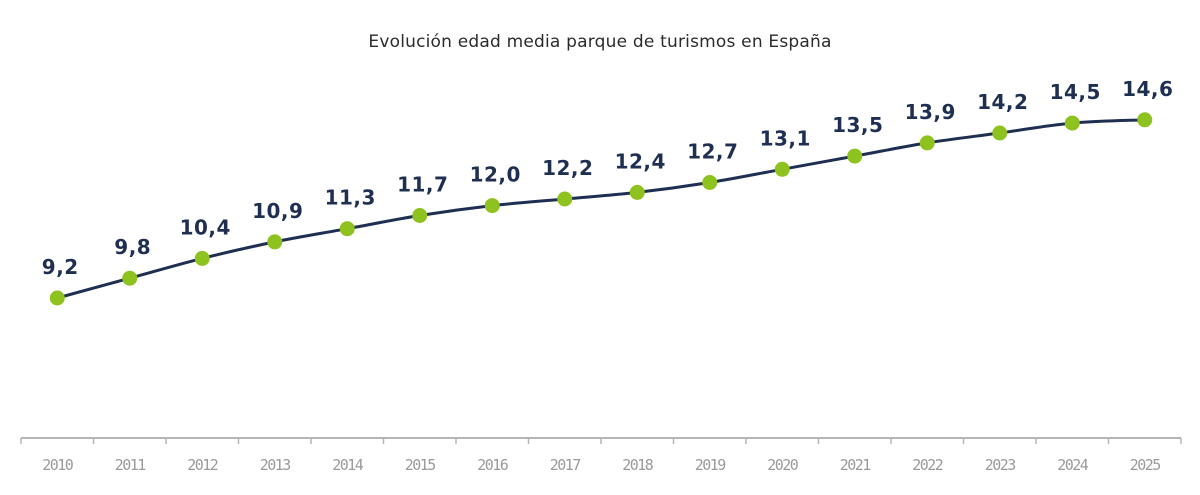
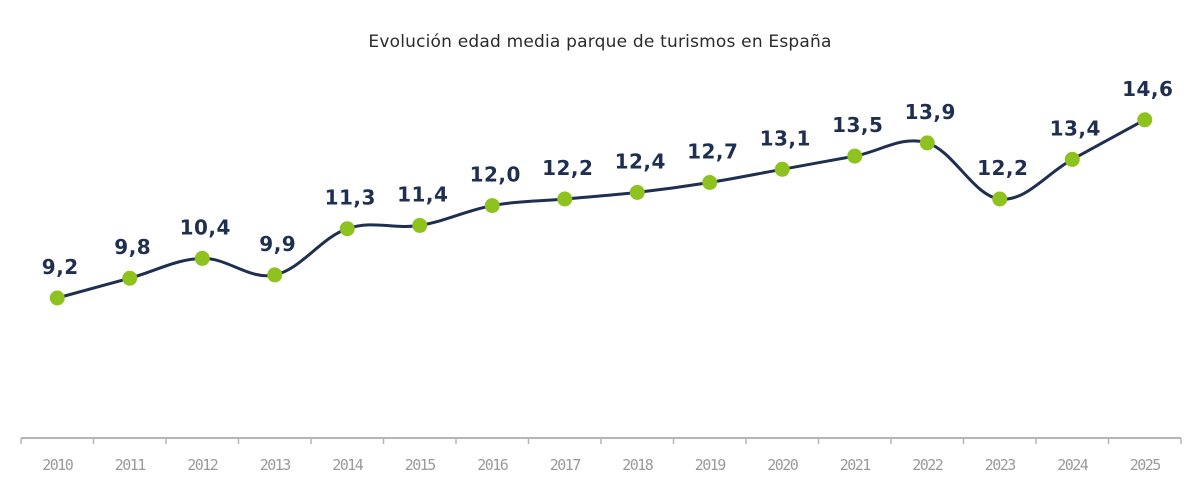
2013: 10,9 -> 9,9
2015: 11,7 -> 11,4
2023: 14,2 -> 12,2
2024: 14,5 -> 13,4
